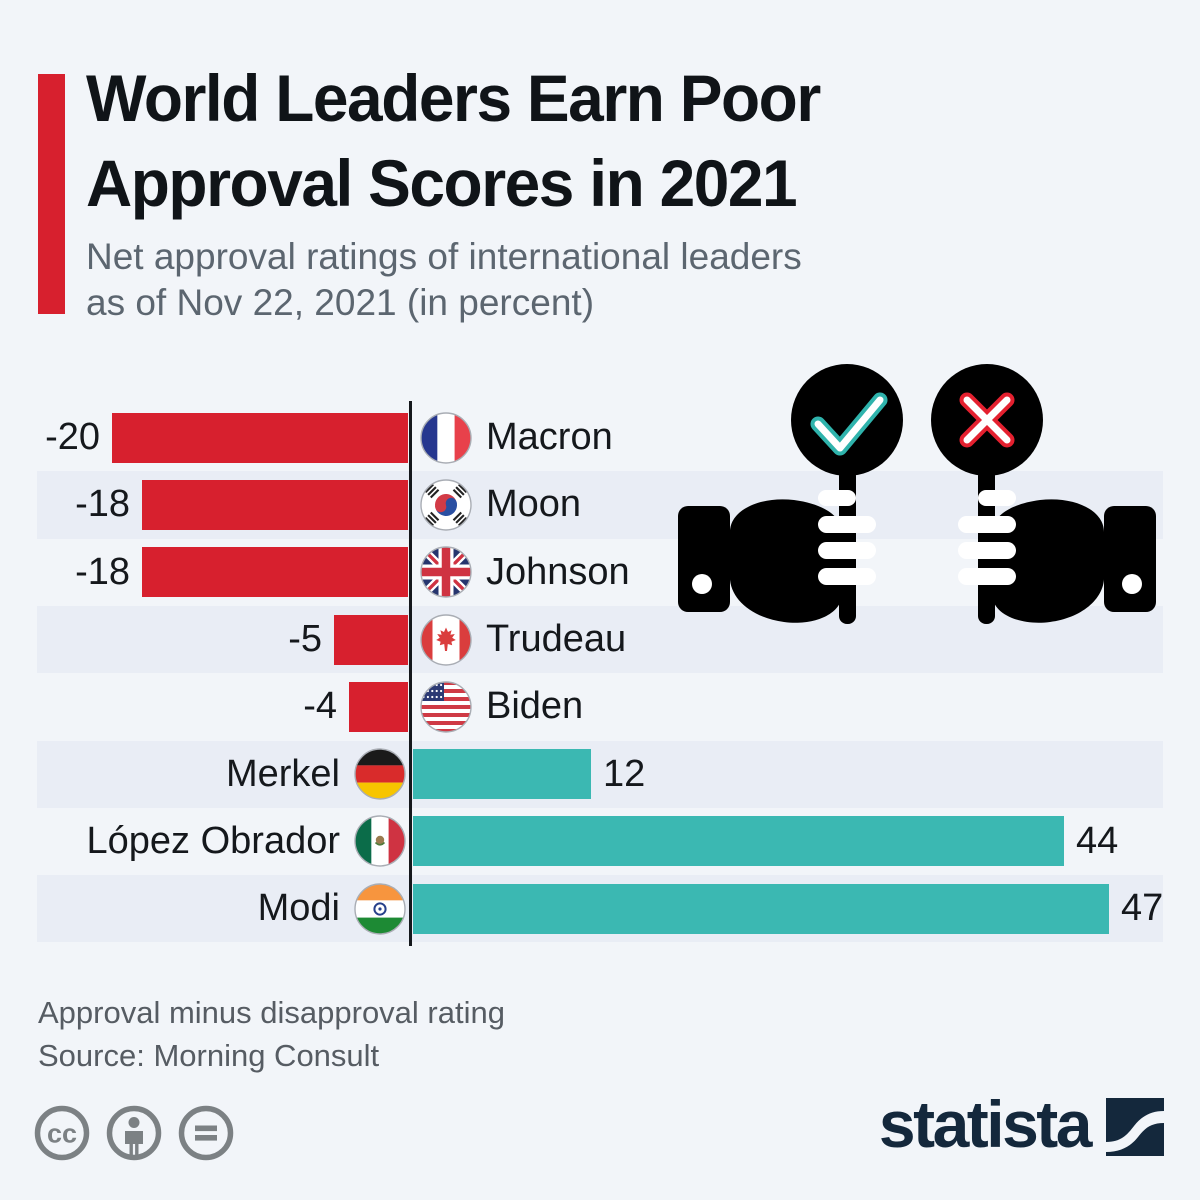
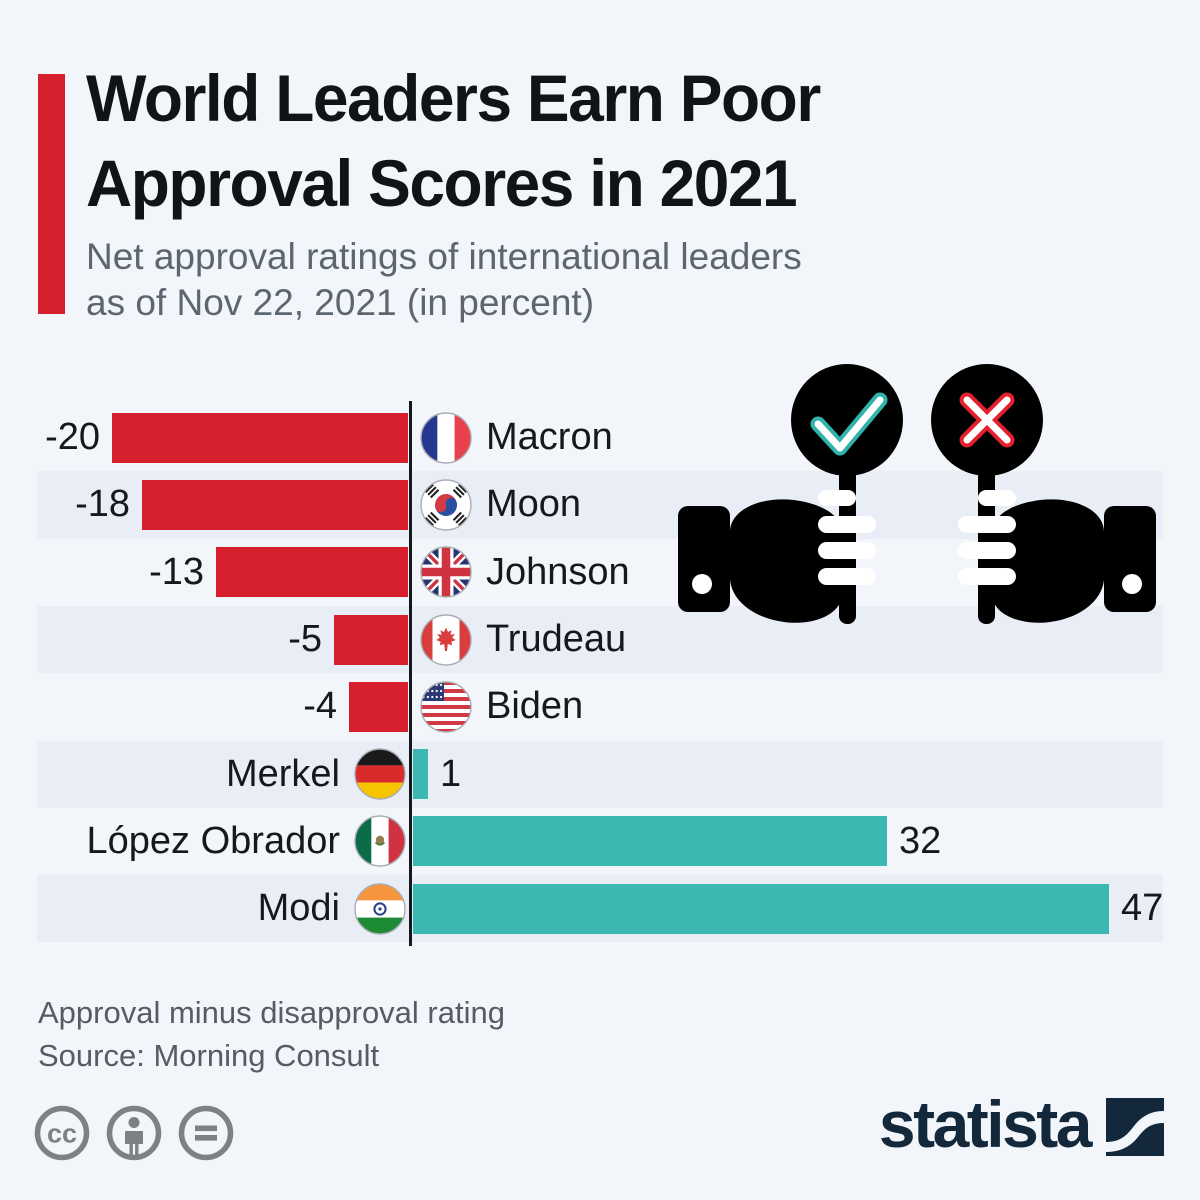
Johnson: -18 -> -13
Merkel: 12 -> 1
López Obrador: 44 -> 32
